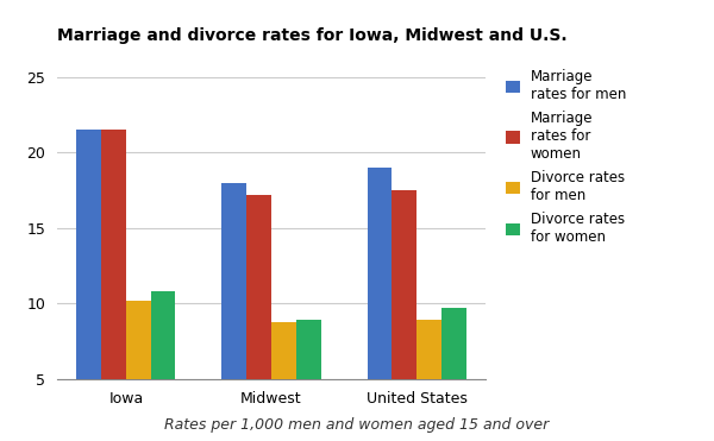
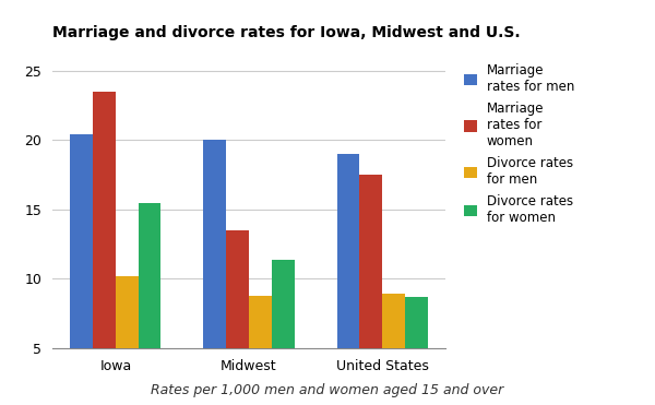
Marriage rates for men/Iowa: 21.5 -> 20.4
Marriage rates for women/Iowa: 21.5 -> 23.5
Divorce rates for women/Iowa: 10.8 -> 15.5
Marriage rates for men/Midwest: 18.0 -> 20.0
Marriage rates for women/Midwest: 17.2 -> 13.5
Divorce rates for women/Midwest: 8.9 -> 11.4
Divorce rates for women/United States: 9.7 -> 8.7
